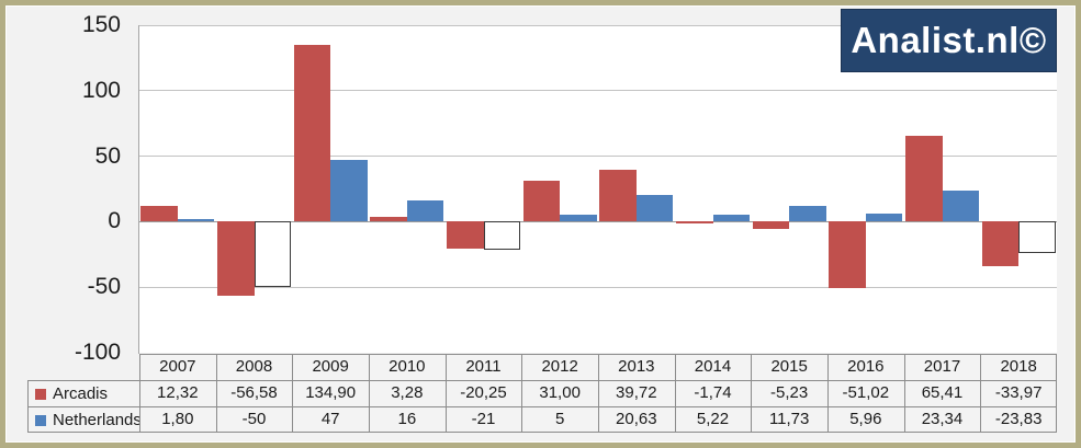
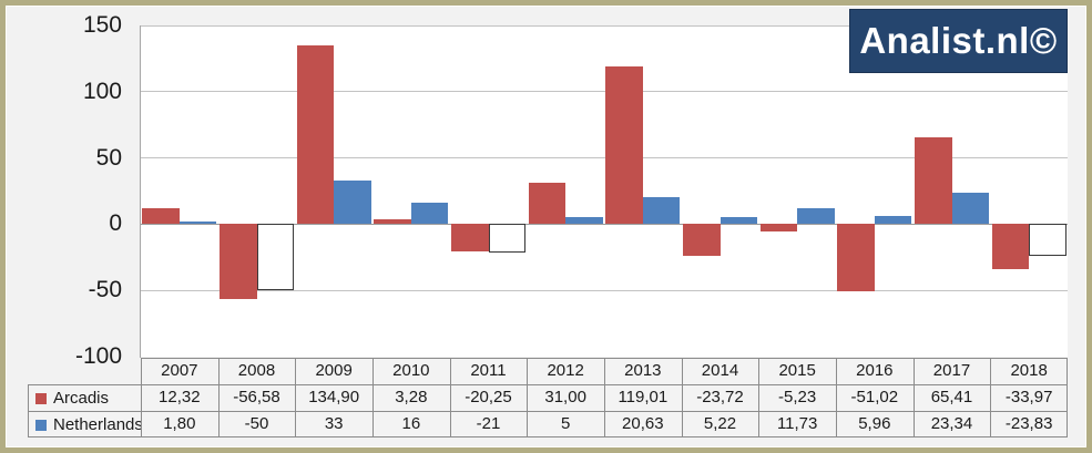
Netherlands/2009: 47 -> 33
Arcadis/2013: 39,72 -> 119,01
Arcadis/2014: -1,74 -> -23,72
